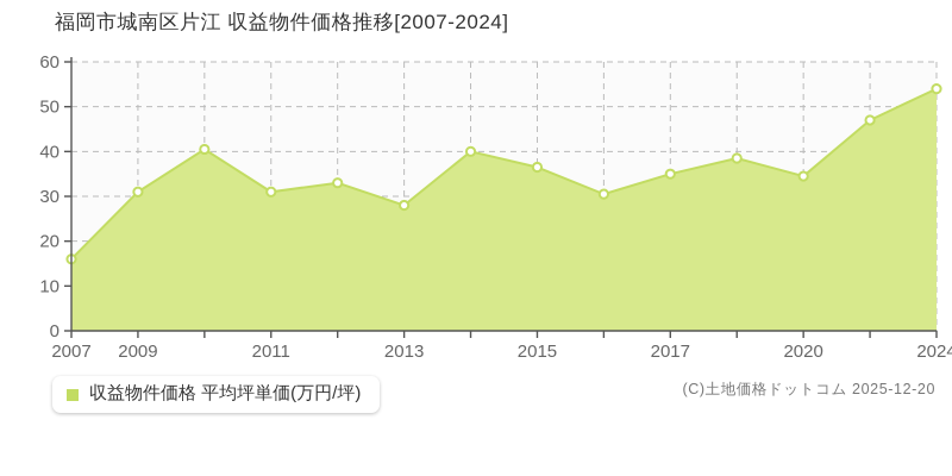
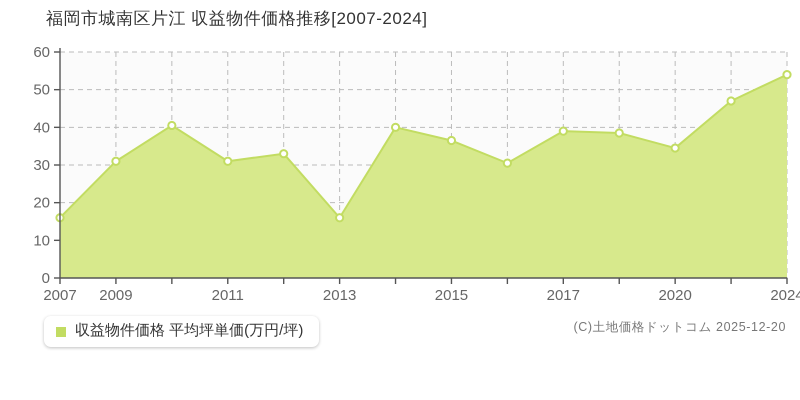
2013: 28 -> 16
2017: 35 -> 39
